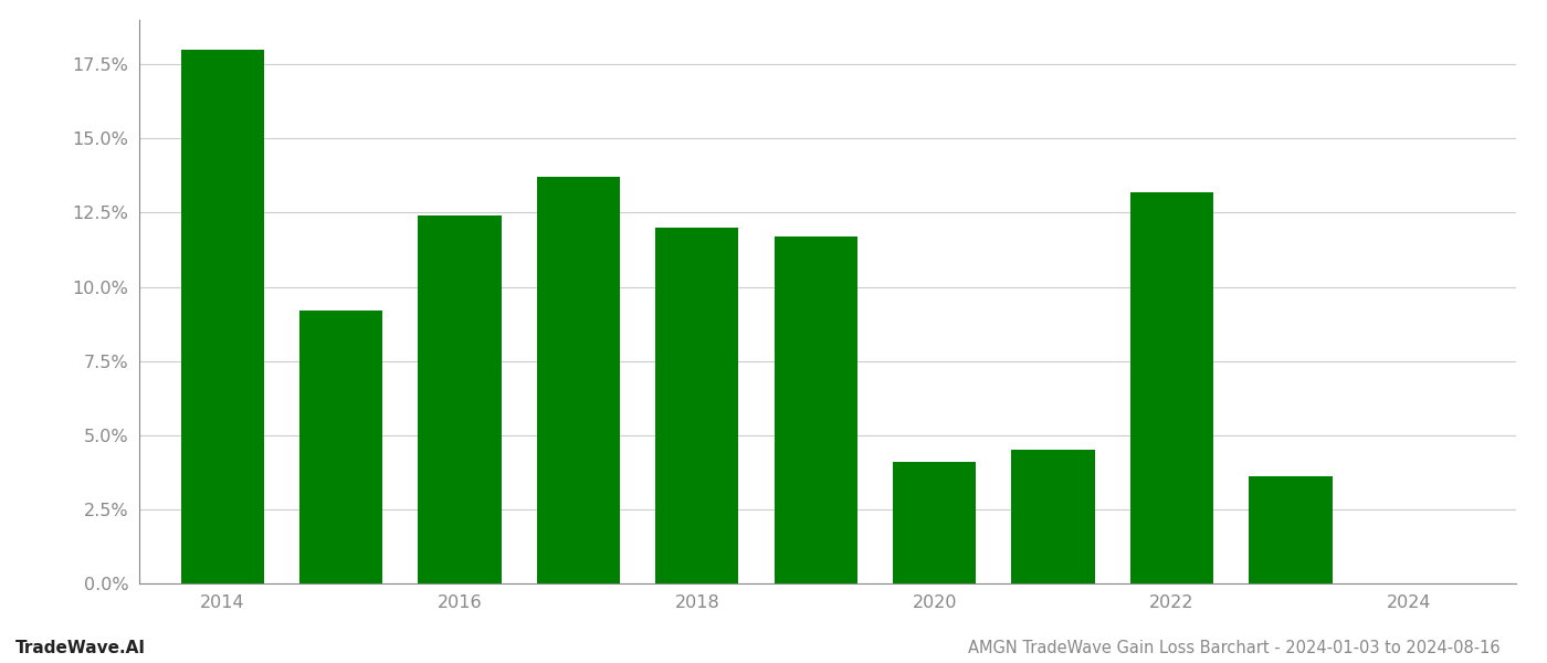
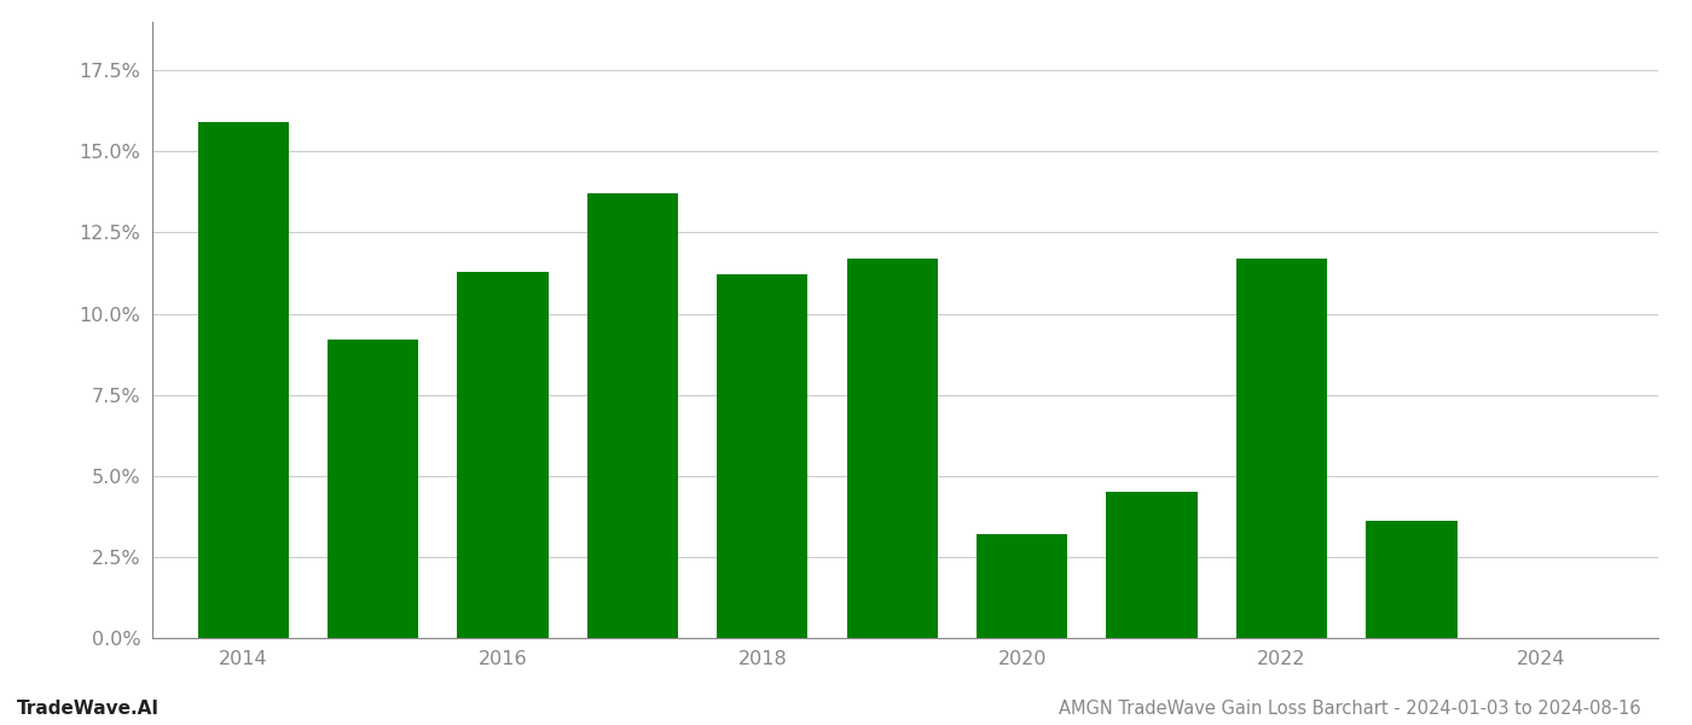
2014: 18.0% -> 15.9%
2016: 12.4% -> 11.3%
2018: 12.0% -> 11.2%
2020: 4.1% -> 3.2%
2022: 13.2% -> 11.7%
